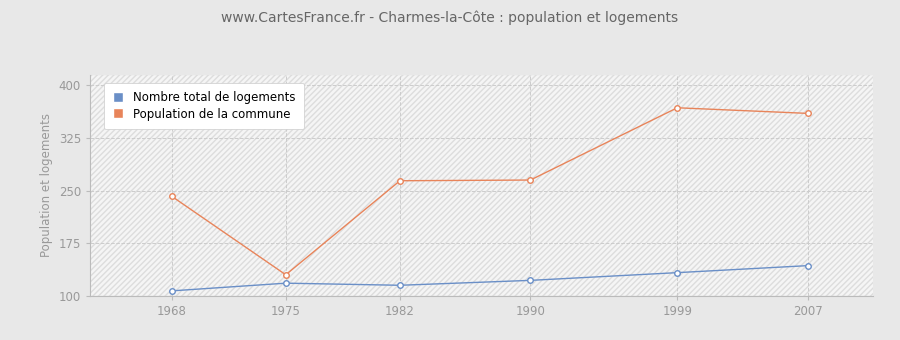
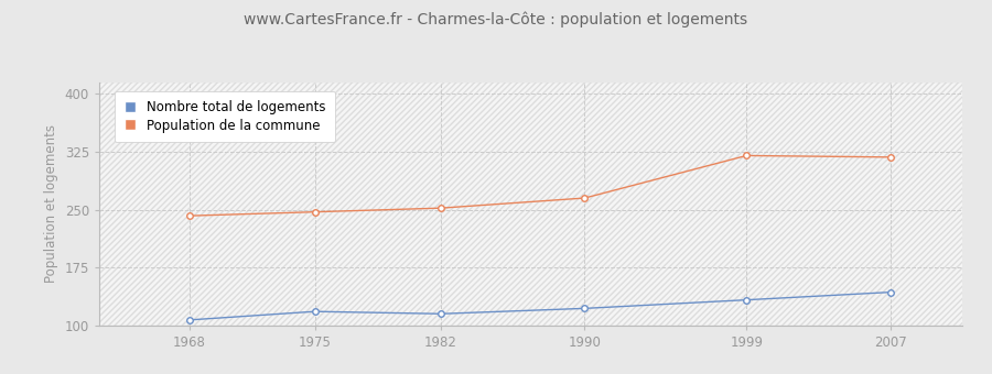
Population de la commune/1975: 130 -> 247
Population de la commune/1982: 264 -> 252
Population de la commune/1999: 368 -> 320
Population de la commune/2007: 360 -> 318
